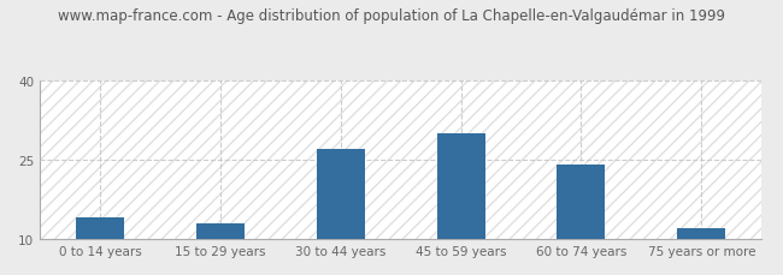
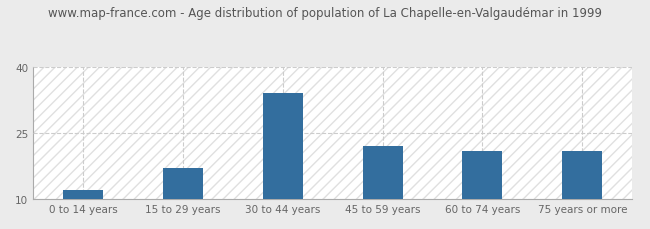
0 to 14 years: 14 -> 12
15 to 29 years: 13 -> 17
30 to 44 years: 27 -> 34
45 to 59 years: 30 -> 22
60 to 74 years: 24 -> 21
75 years or more: 12 -> 21
